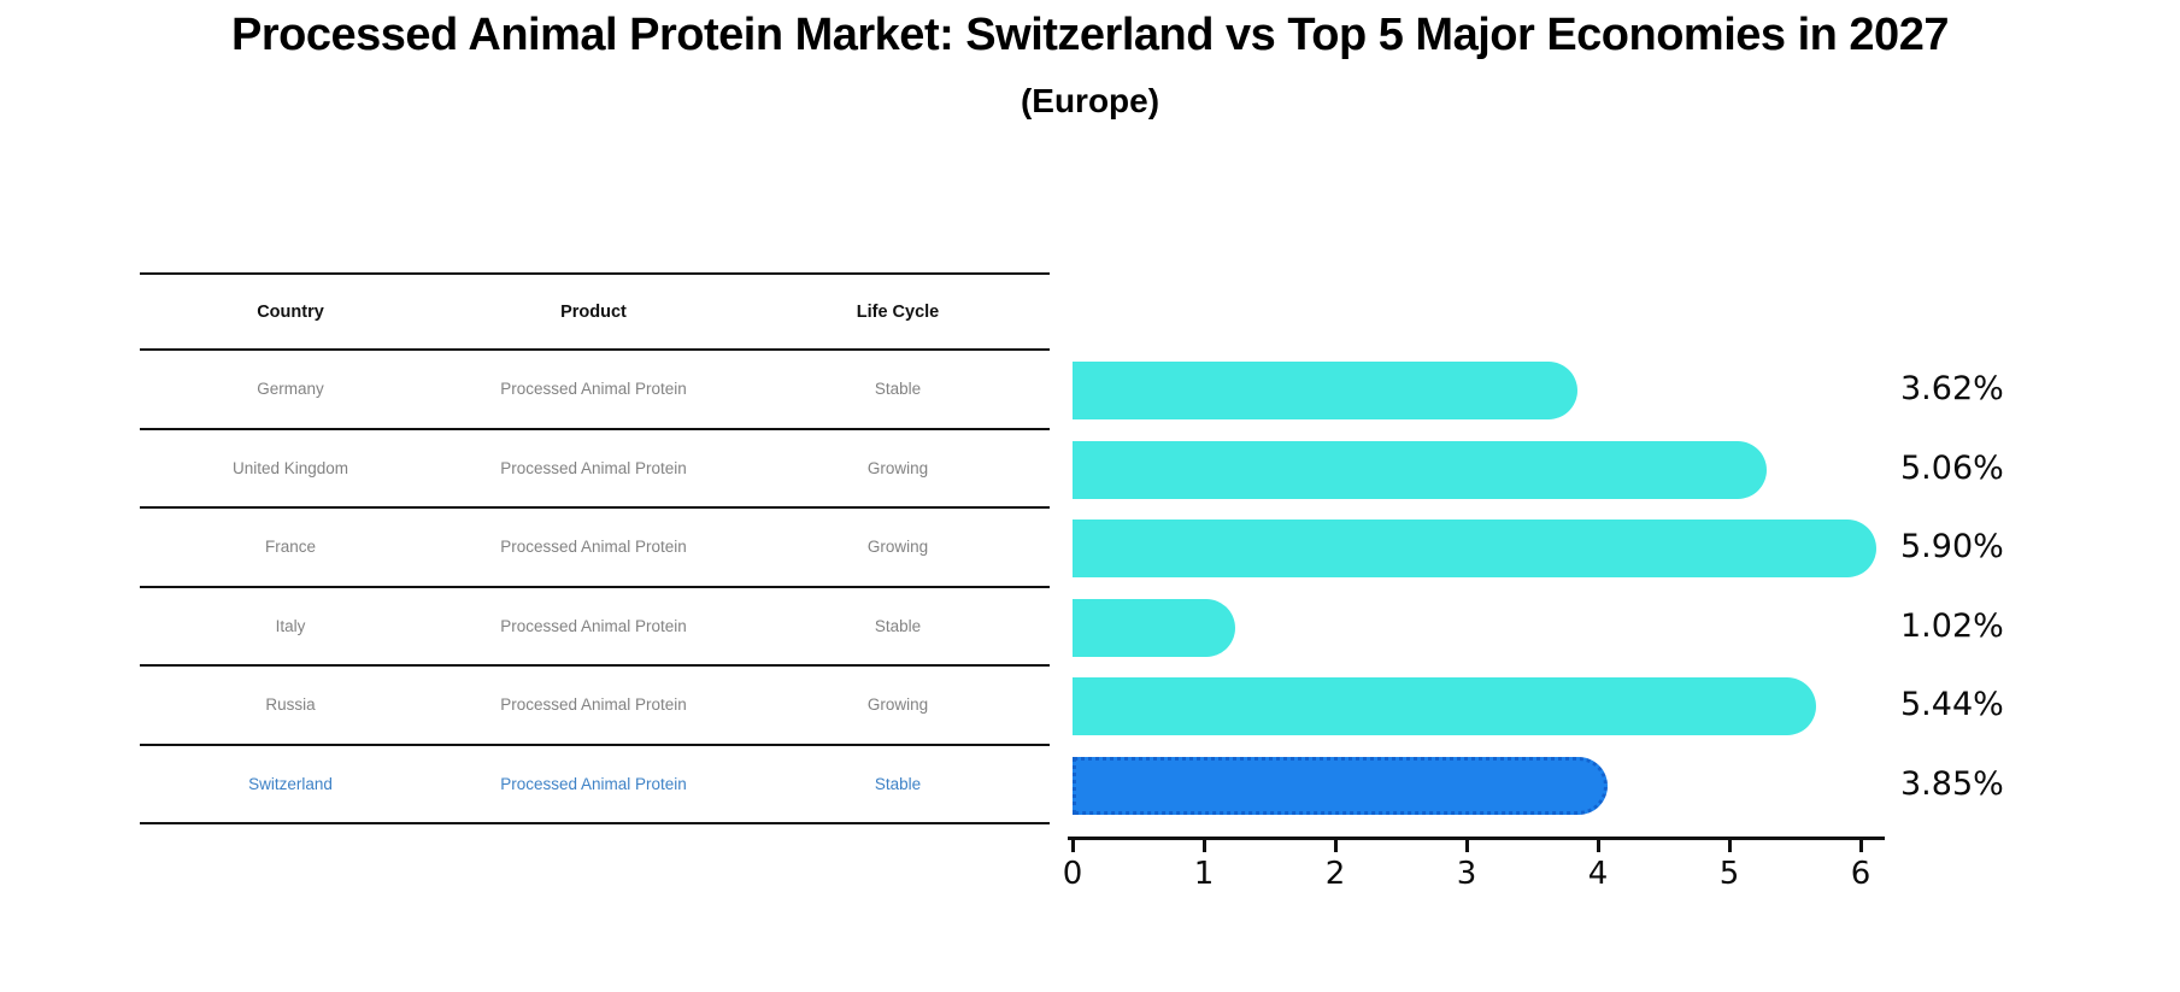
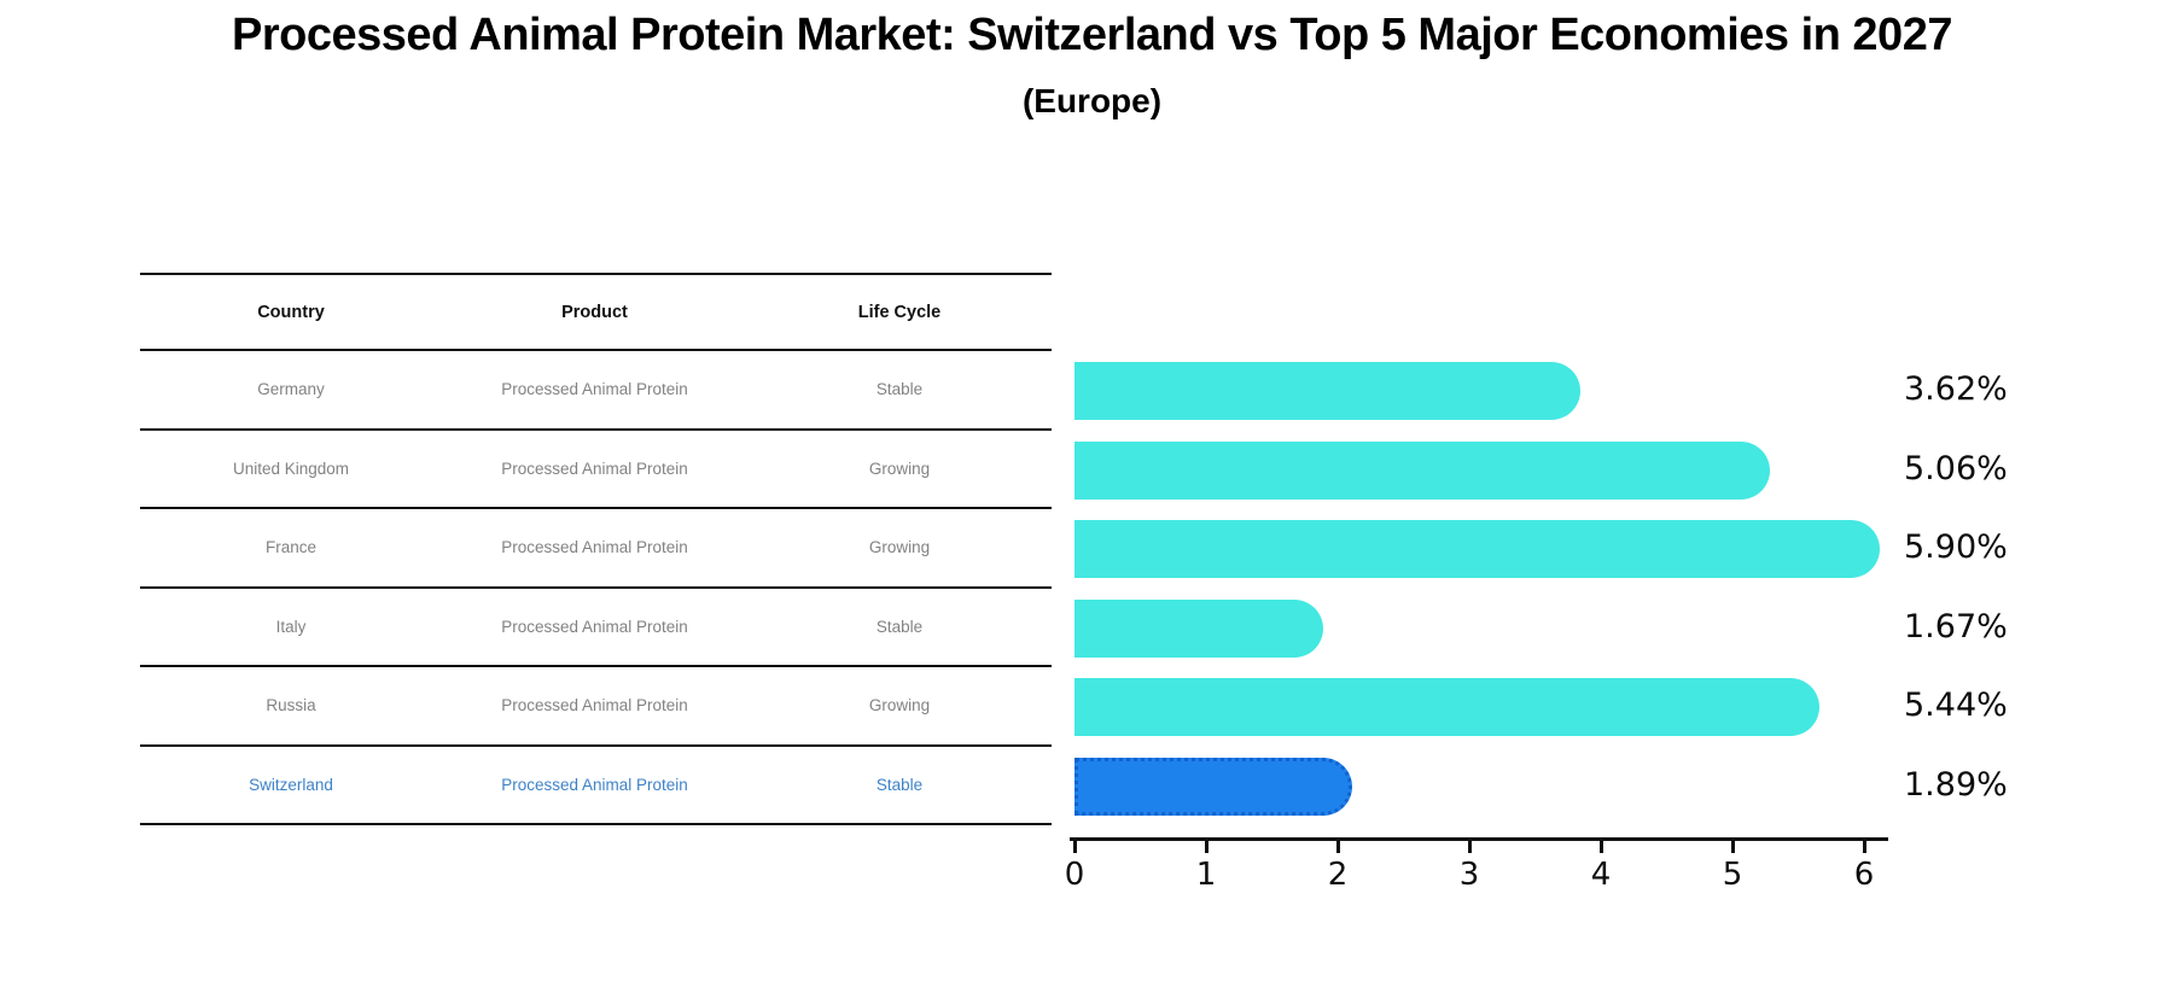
Italy: 1.02% -> 1.67%
Switzerland: 3.85% -> 1.89%
